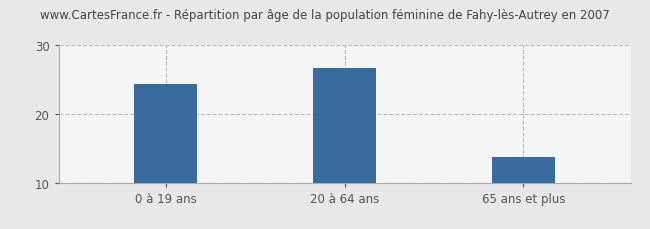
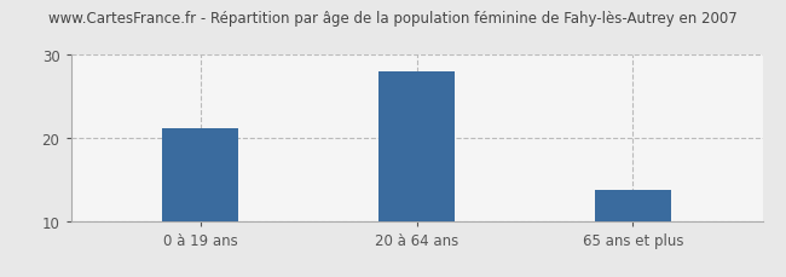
0 à 19 ans: 24.4 -> 21.2
20 à 64 ans: 26.6 -> 28.0
